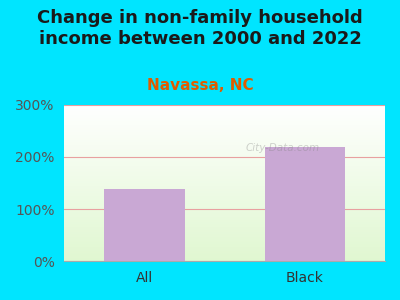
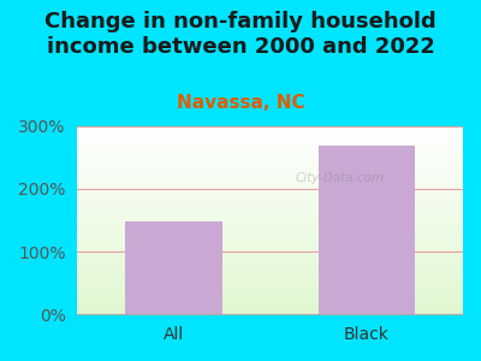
All: 138% -> 148%
Black: 218% -> 268%
